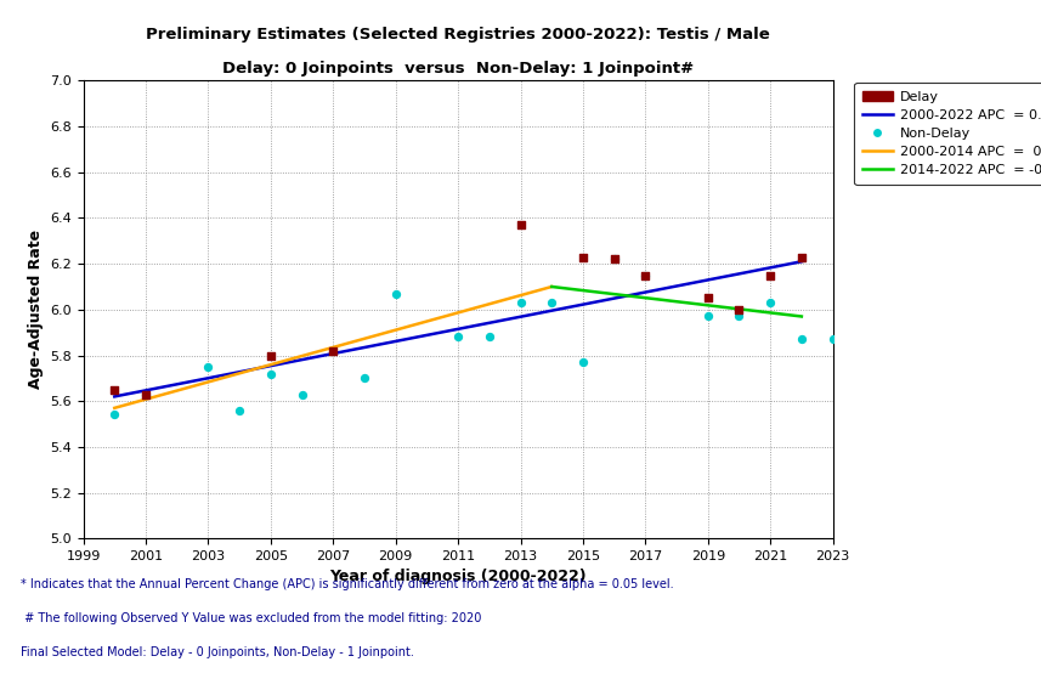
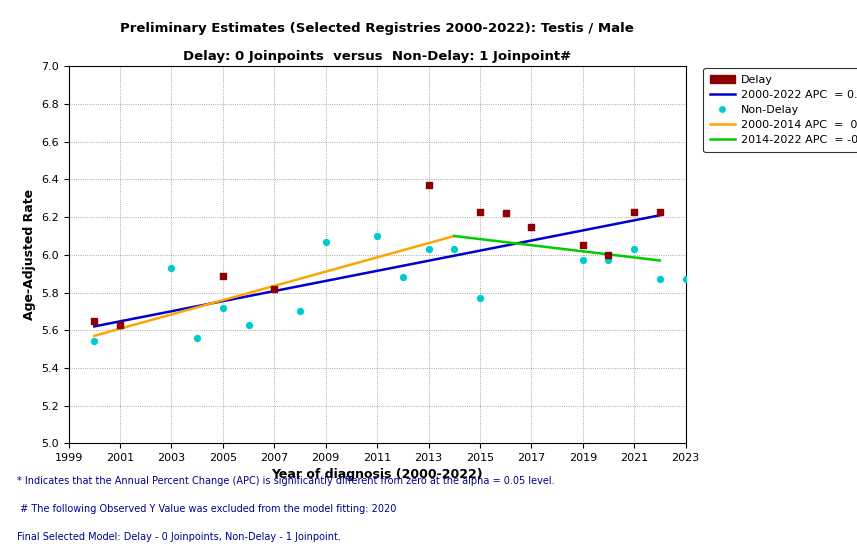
Non-Delay/2003: 5.75 -> 5.93
Delay/2005: 5.80 -> 5.89
Non-Delay/2011: 5.88 -> 6.10
Delay/2021: 6.15 -> 6.23
